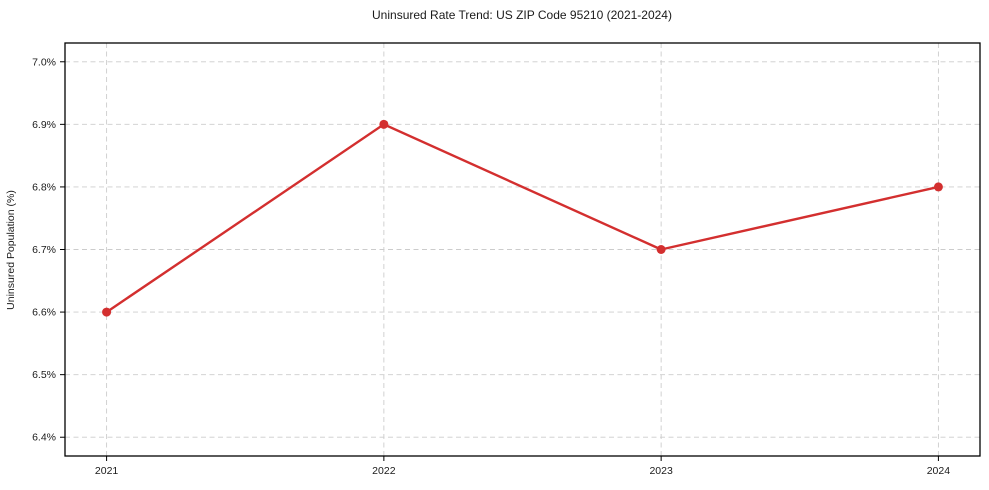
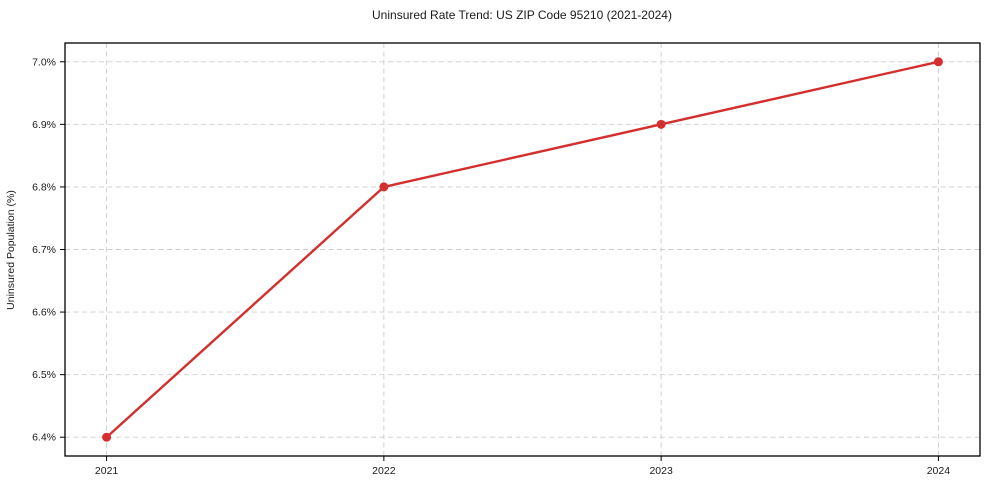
2021: 6.6% -> 6.4%
2022: 6.9% -> 6.8%
2023: 6.7% -> 6.9%
2024: 6.8% -> 7.0%
